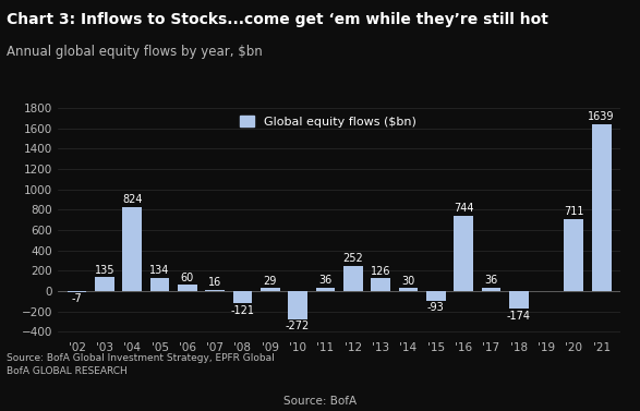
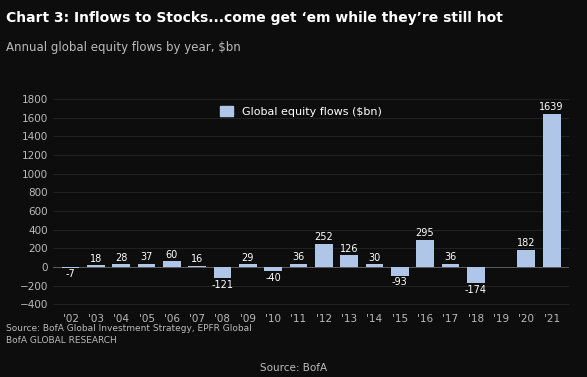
'03: 135 -> 18
'04: 824 -> 28
'05: 134 -> 37
'10: -272 -> -40
'16: 744 -> 295
'20: 711 -> 182
